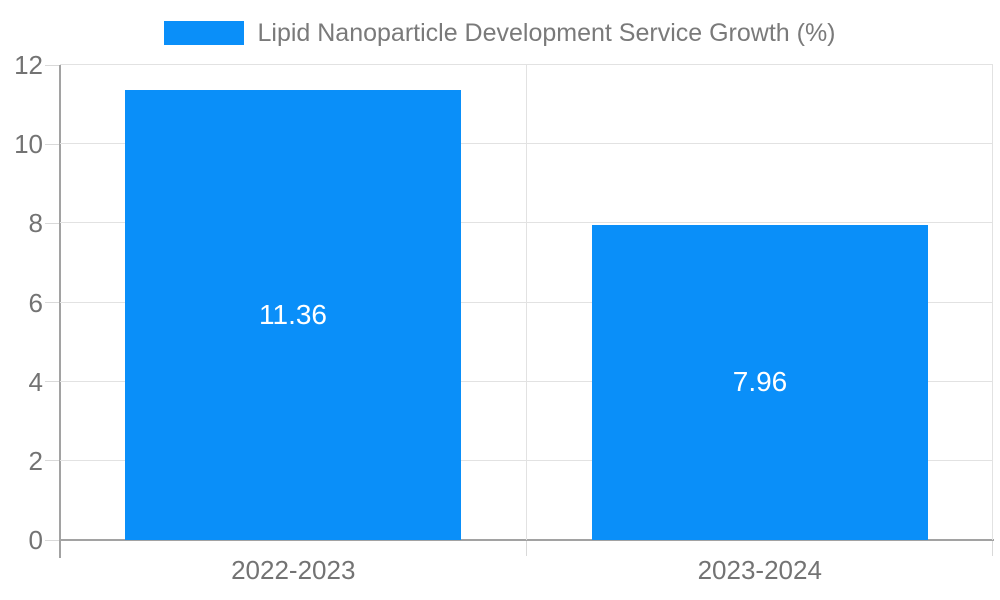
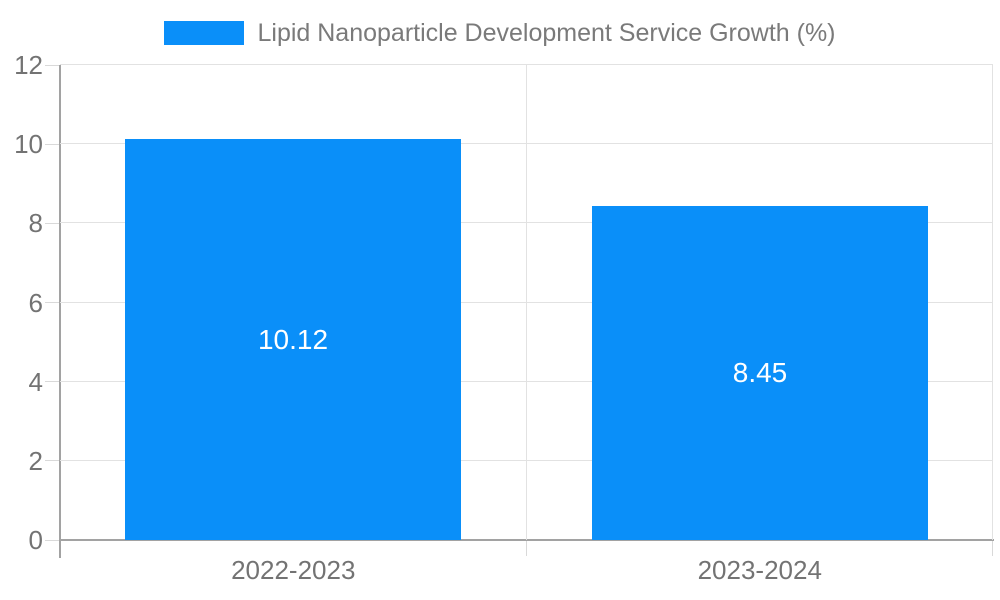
2022-2023: 11.36 -> 10.12
2023-2024: 7.96 -> 8.45
